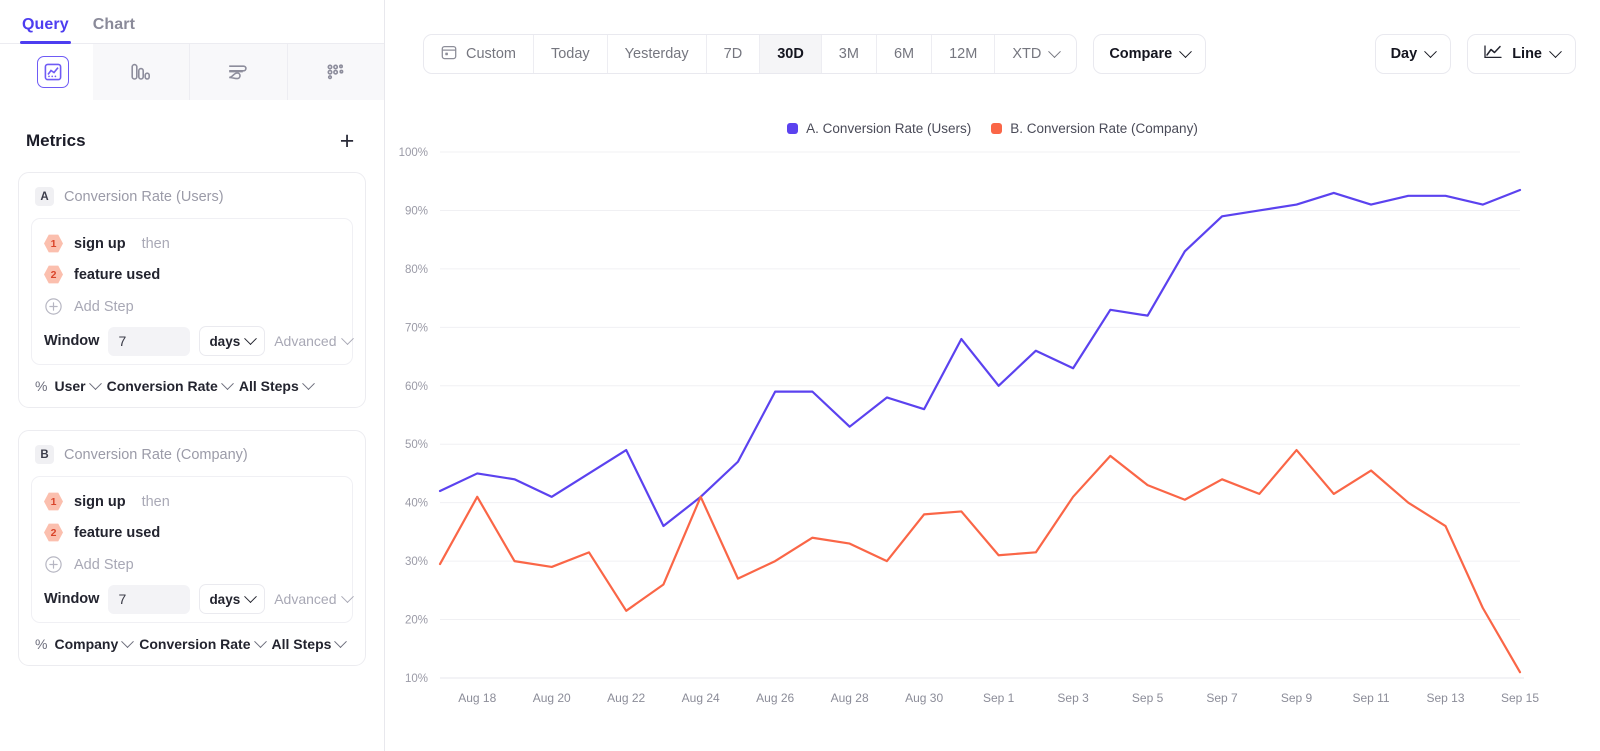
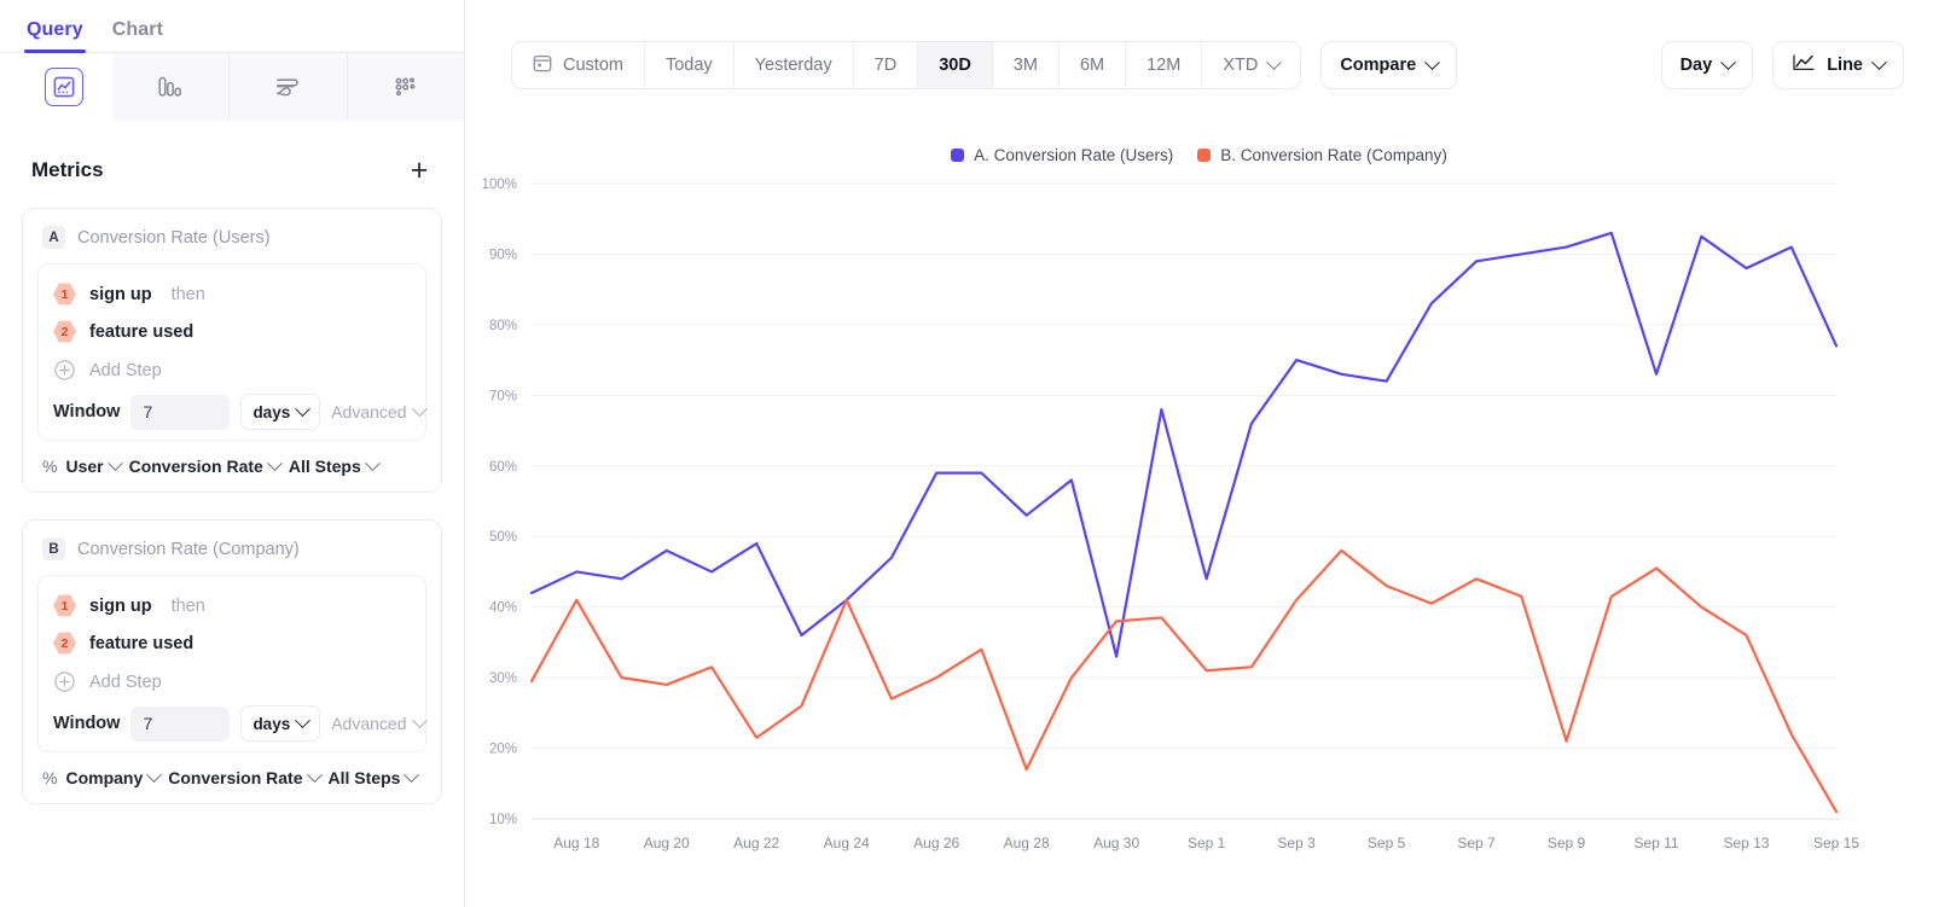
A. Conversion Rate (Users)/Aug 20: 41% -> 48%
B. Conversion Rate (Company)/Aug 28: 33% -> 17%
A. Conversion Rate (Users)/Aug 30: 56% -> 33%
A. Conversion Rate (Users)/Sep 1: 60% -> 44%
A. Conversion Rate (Users)/Sep 3: 63% -> 75%
B. Conversion Rate (Company)/Sep 9: 49% -> 21%
A. Conversion Rate (Users)/Sep 11: 91% -> 73%
A. Conversion Rate (Users)/Sep 13: 92% -> 88%
A. Conversion Rate (Users)/Sep 15: 94% -> 77%
